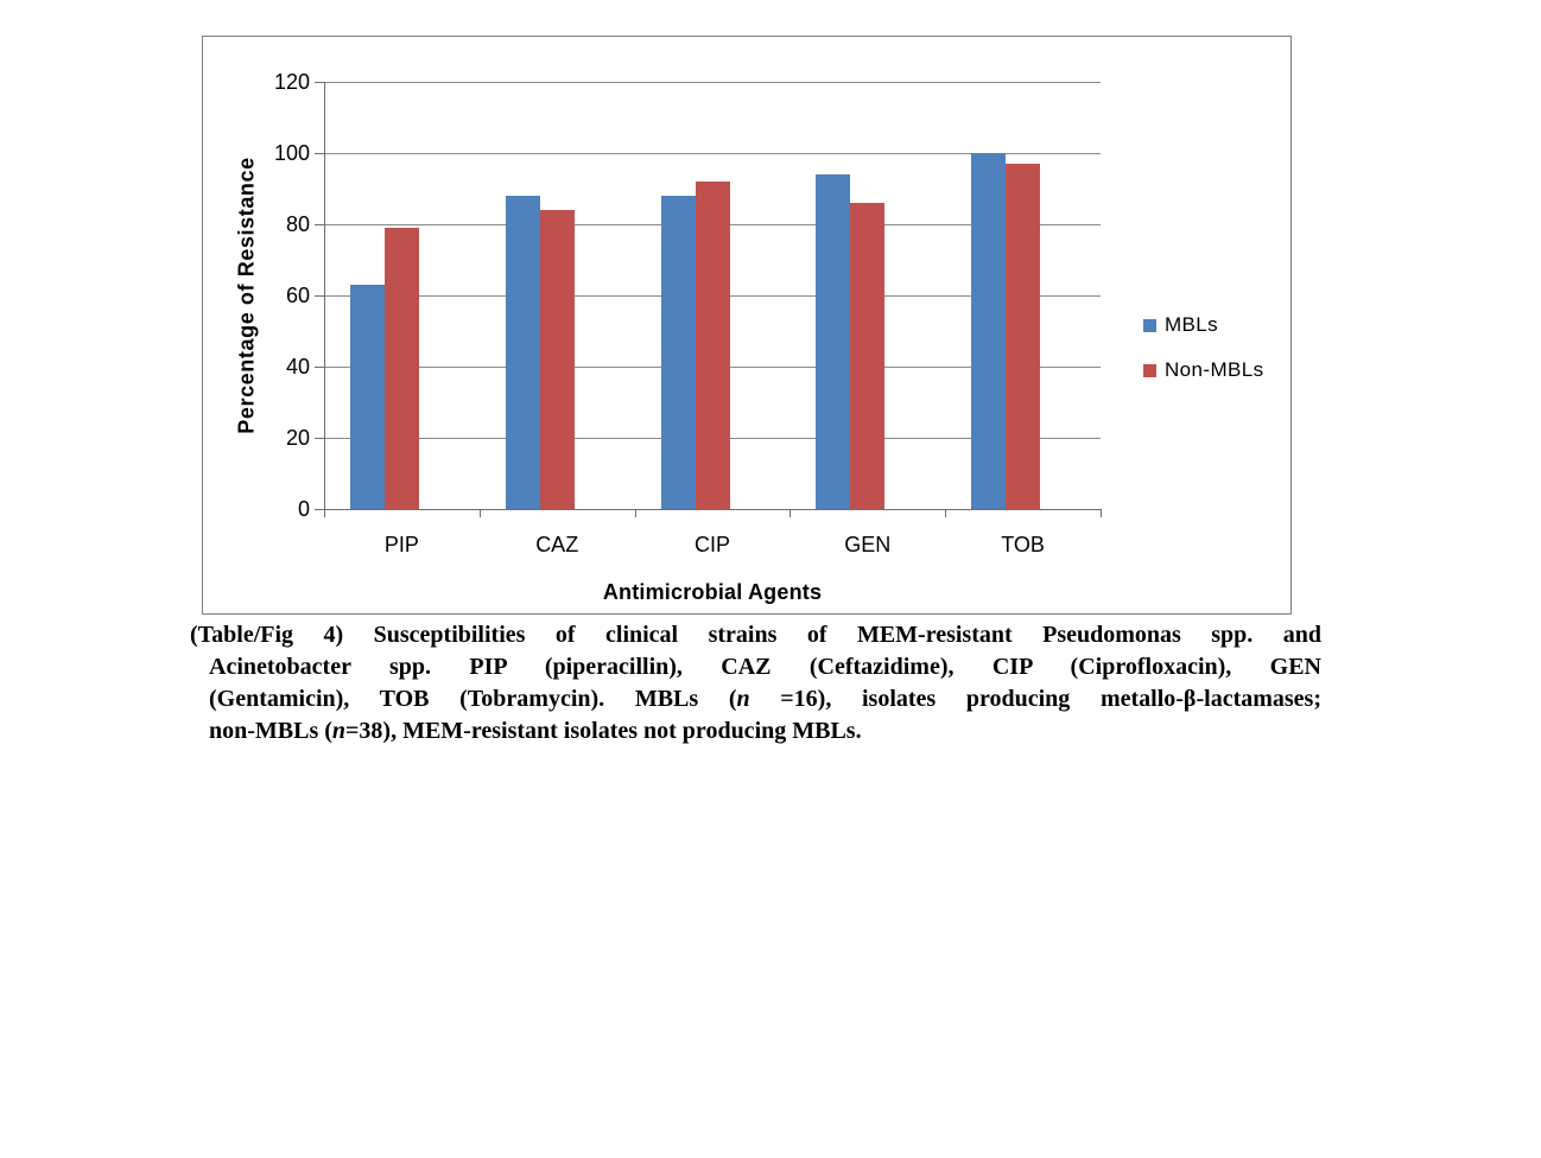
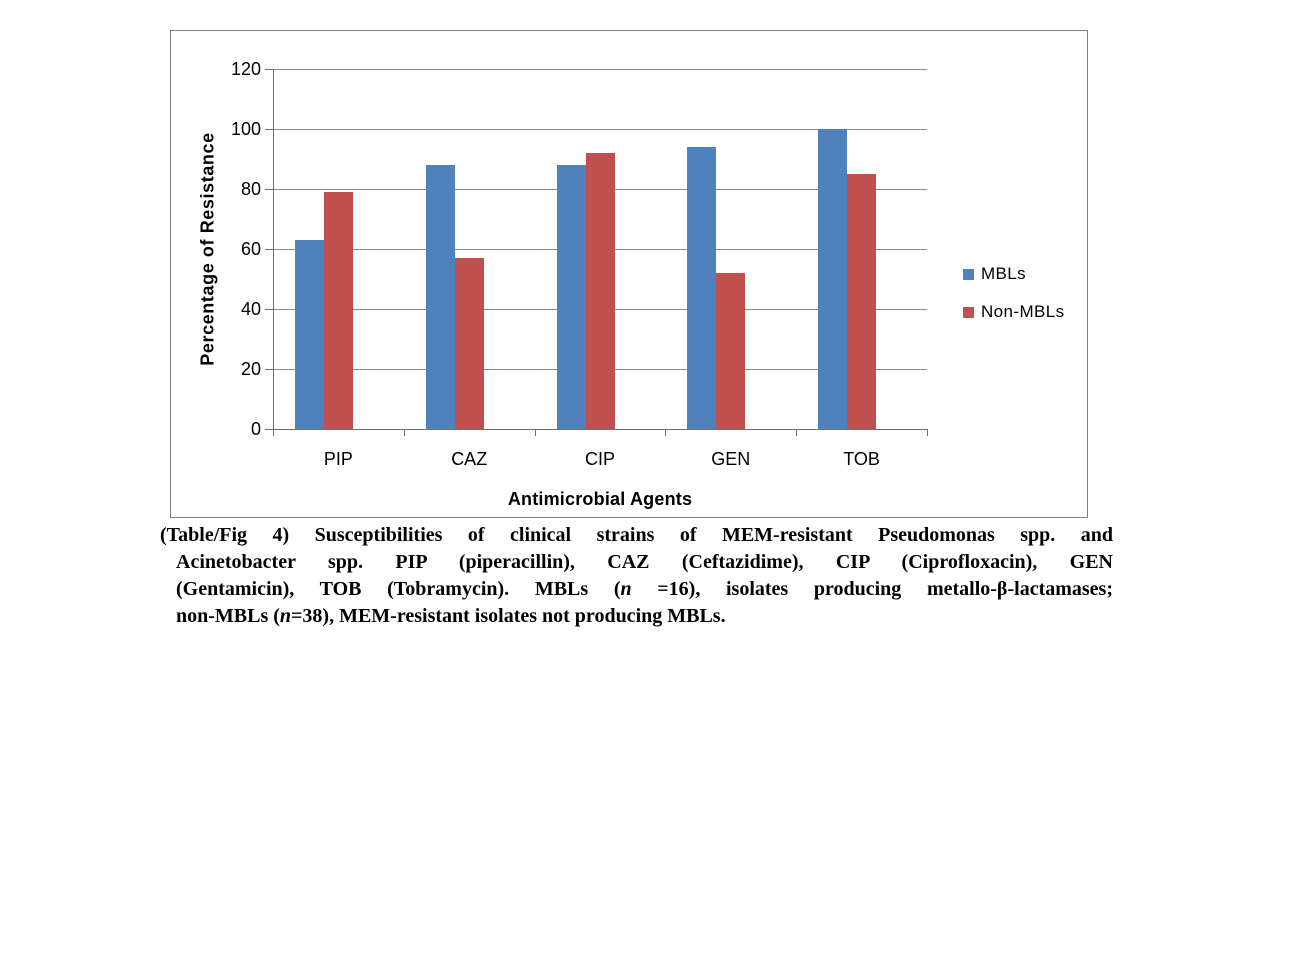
Non-MBLs/CAZ: 84 -> 57
Non-MBLs/GEN: 86 -> 52
Non-MBLs/TOB: 97 -> 85
